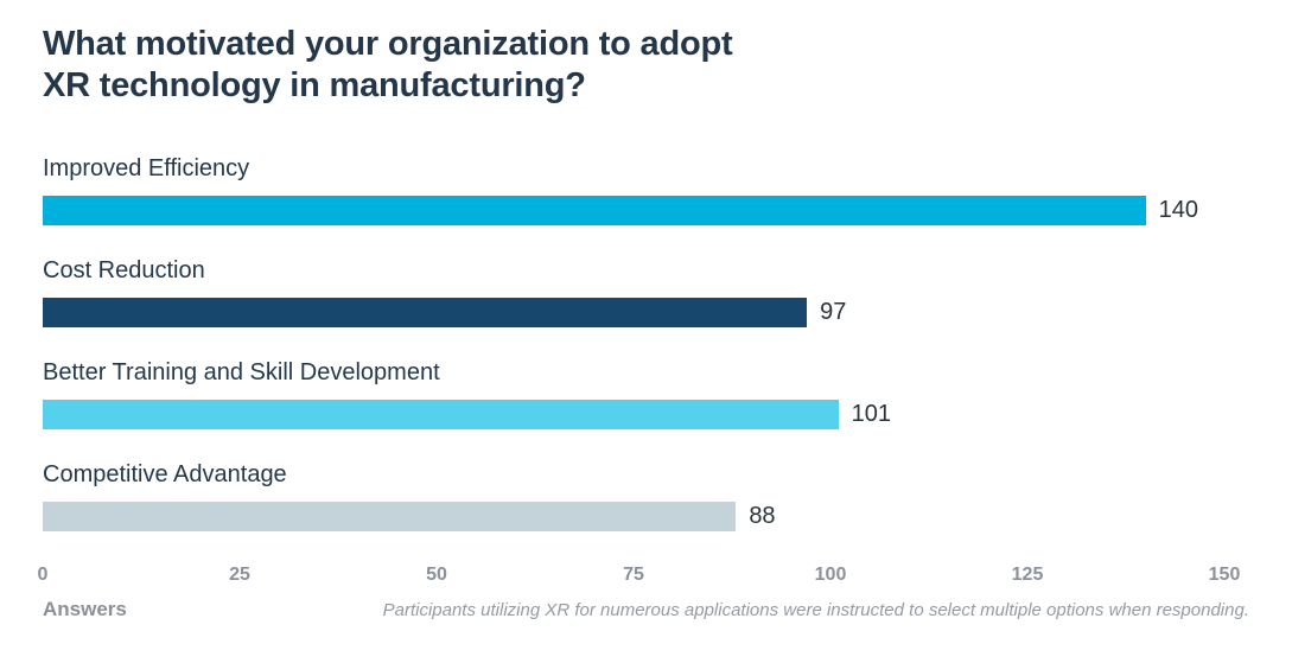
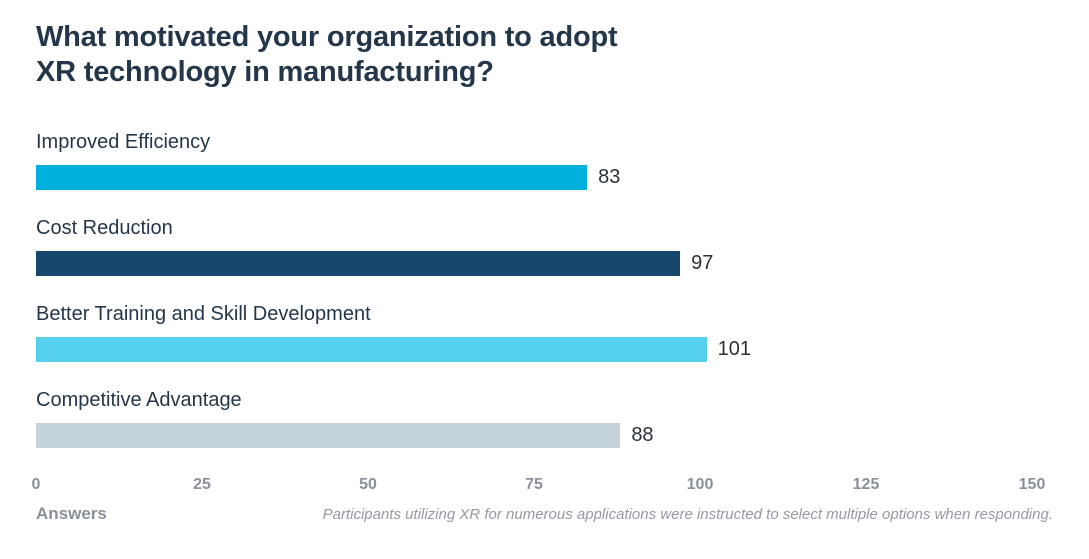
Improved Efficiency: 140 -> 83
